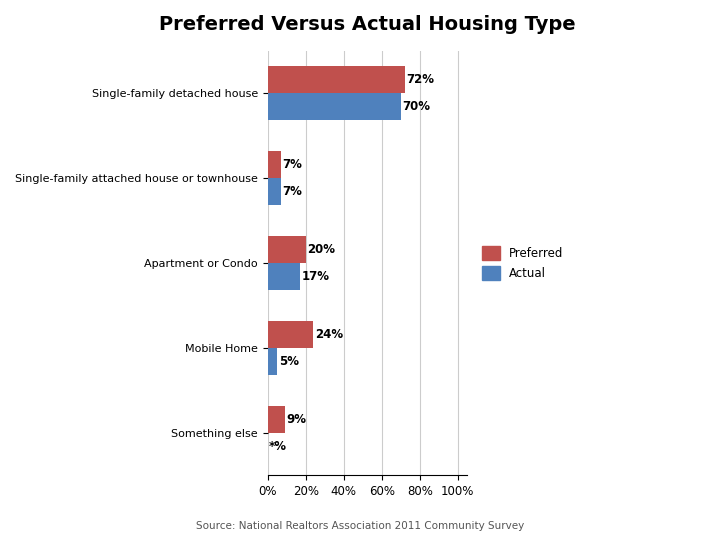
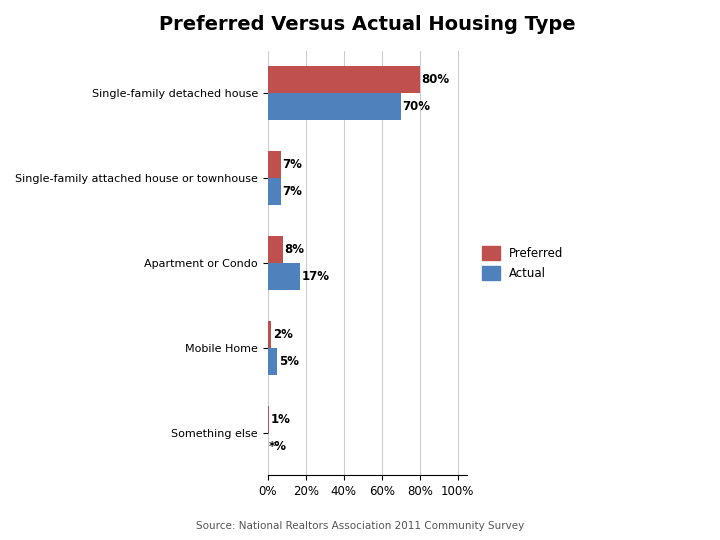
Preferred/Single-family detached house: 72% -> 80%
Preferred/Apartment or Condo: 20% -> 8%
Preferred/Mobile Home: 24% -> 2%
Preferred/Something else: 9% -> 1%
